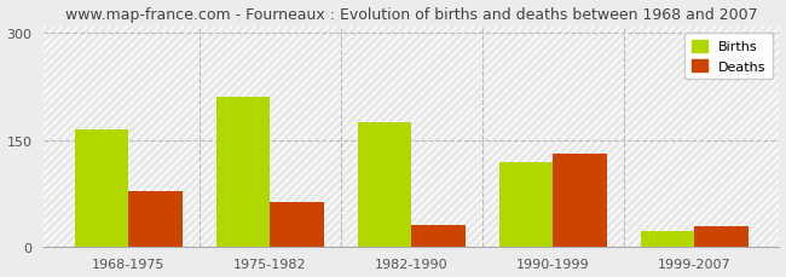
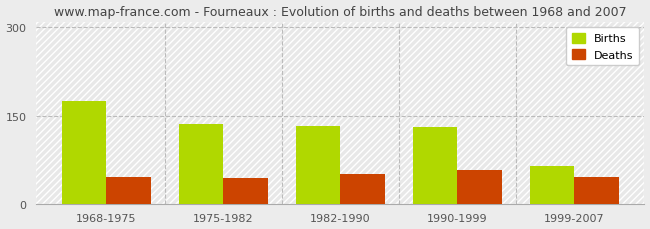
Births/1968-1975: 164 -> 175
Deaths/1968-1975: 78 -> 46
Births/1975-1982: 210 -> 135
Deaths/1975-1982: 62 -> 43
Births/1982-1990: 174 -> 133
Deaths/1982-1990: 30 -> 50
Births/1990-1999: 118 -> 130
Deaths/1990-1999: 130 -> 57
Births/1999-2007: 22 -> 65
Deaths/1999-2007: 28 -> 45
